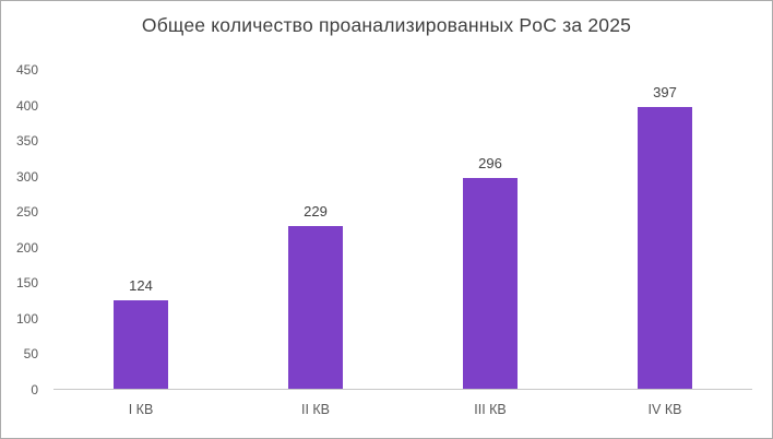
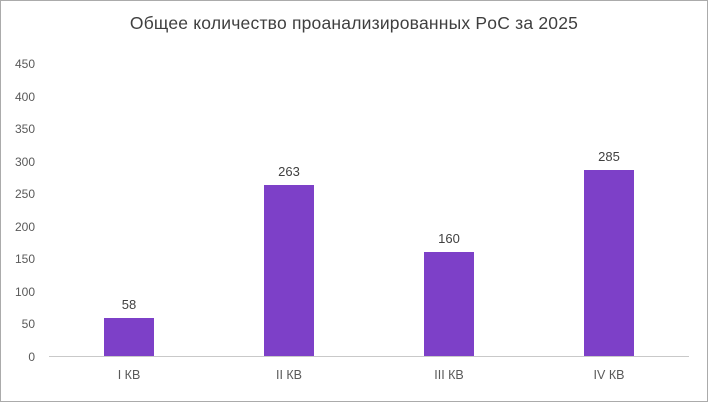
I КВ: 124 -> 58
II КВ: 229 -> 263
III КВ: 296 -> 160
IV КВ: 397 -> 285
